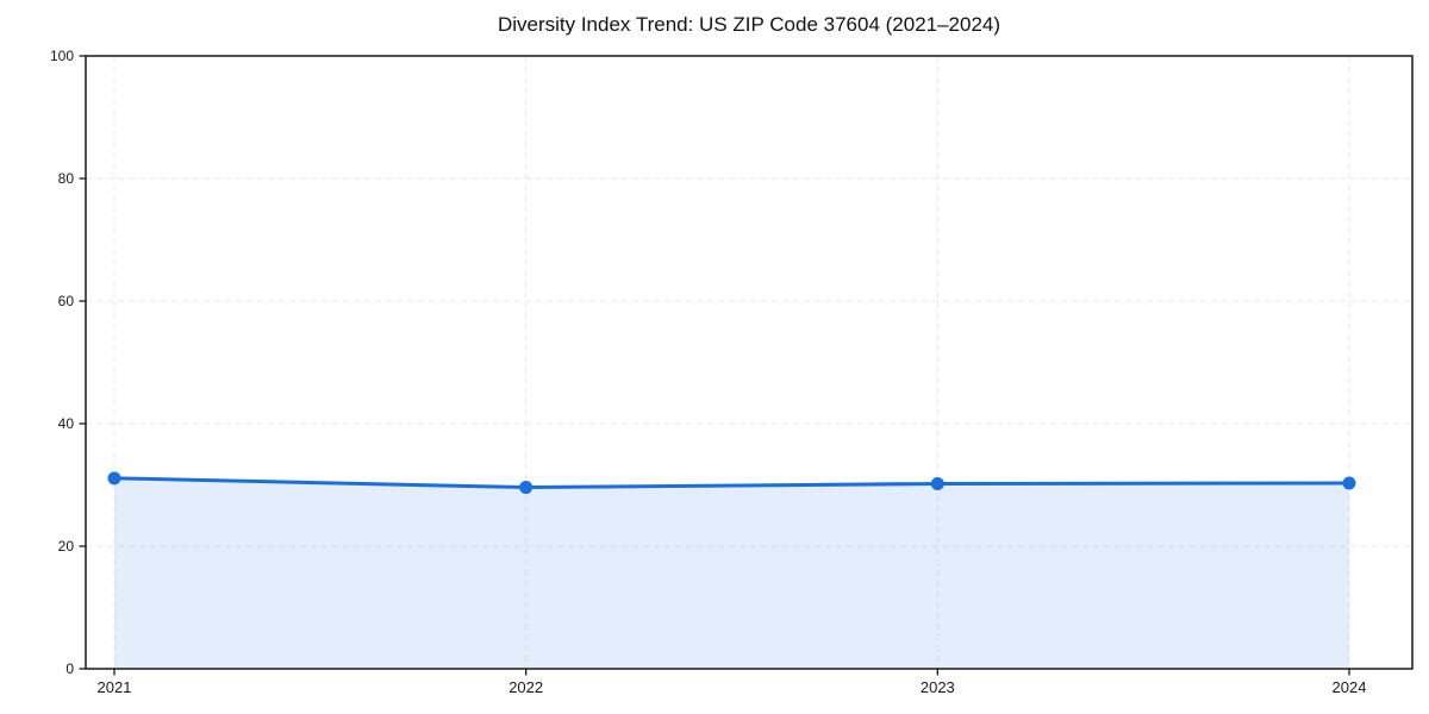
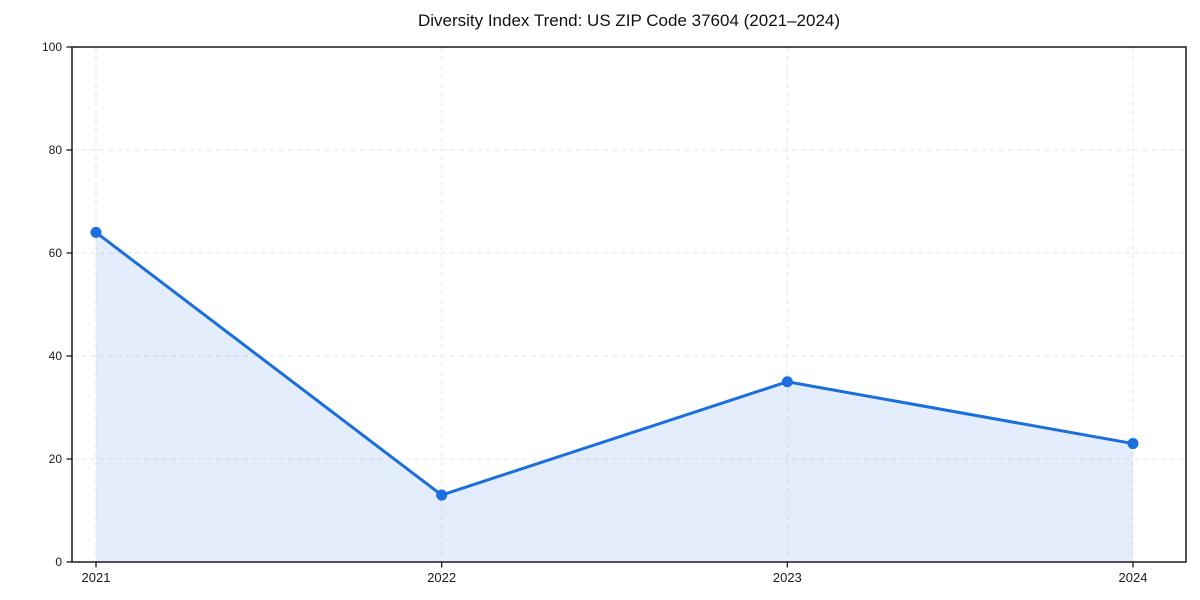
2021: 31 -> 64
2022: 30 -> 13
2023: 30 -> 35
2024: 30 -> 23
